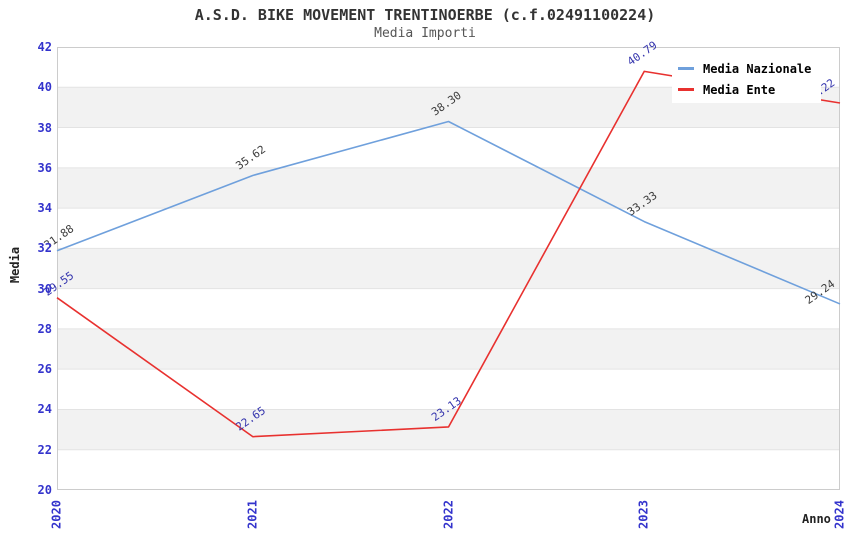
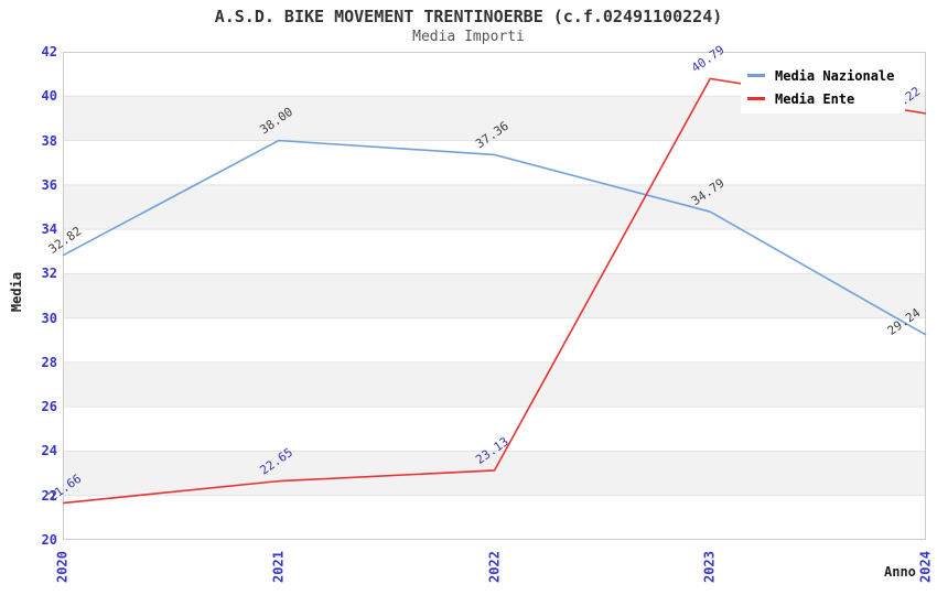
Media Nazionale/2020: 31.88 -> 32.82
Media Ente/2020: 29.55 -> 21.66
Media Nazionale/2021: 35.62 -> 38.00
Media Nazionale/2022: 38.30 -> 37.36
Media Nazionale/2023: 33.33 -> 34.79
